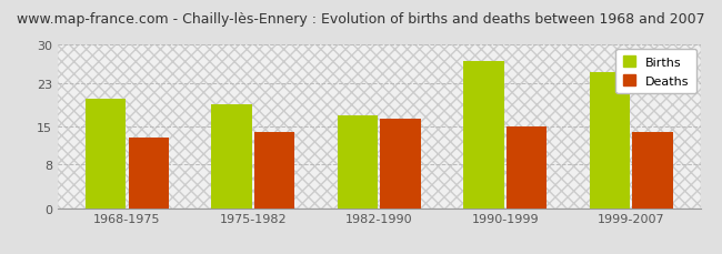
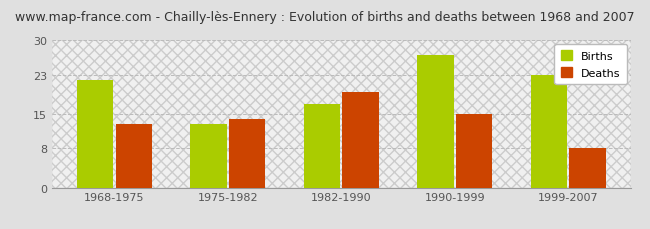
Births/1968-1975: 20 -> 22
Births/1975-1982: 19 -> 13
Deaths/1982-1990: 16.5 -> 19.5
Births/1999-2007: 25 -> 23
Deaths/1999-2007: 14.0 -> 8.0
